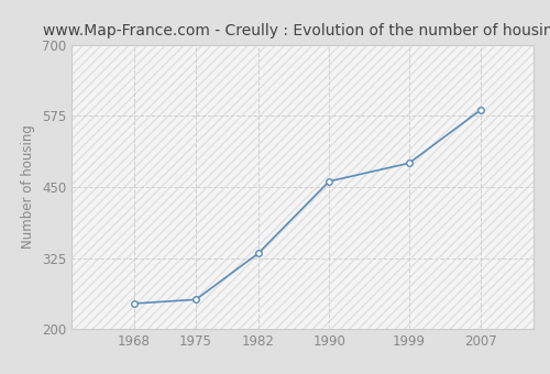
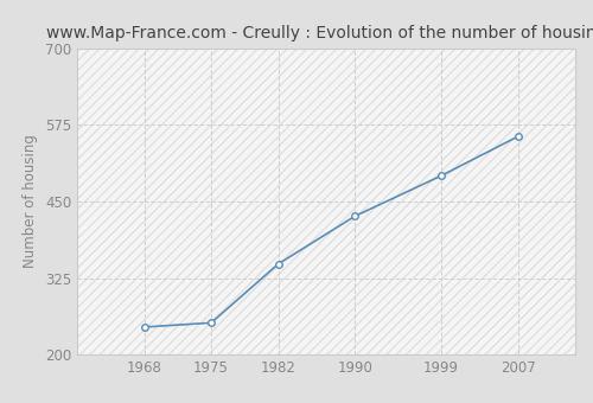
1982: 333 -> 348
1990: 460 -> 426
2007: 585 -> 556
